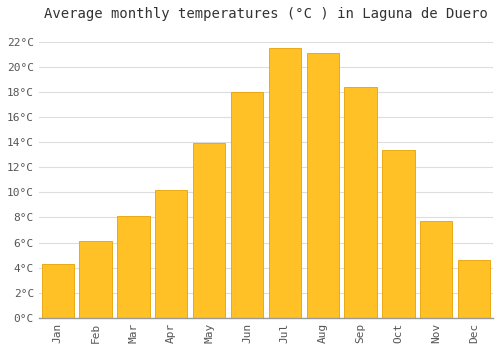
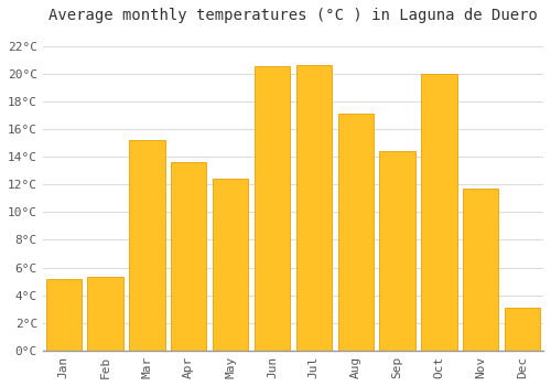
Jan: 4.3°C -> 5.2°C
Feb: 6.1°C -> 5.3°C
Mar: 8.1°C -> 15.2°C
Apr: 10.2°C -> 13.6°C
May: 13.9°C -> 12.4°C
Jun: 18.0°C -> 20.5°C
Jul: 21.5°C -> 20.6°C
Aug: 21.1°C -> 17.1°C
Sep: 18.4°C -> 14.4°C
Oct: 13.4°C -> 20.0°C
Nov: 7.7°C -> 11.7°C
Dec: 4.6°C -> 3.1°C
